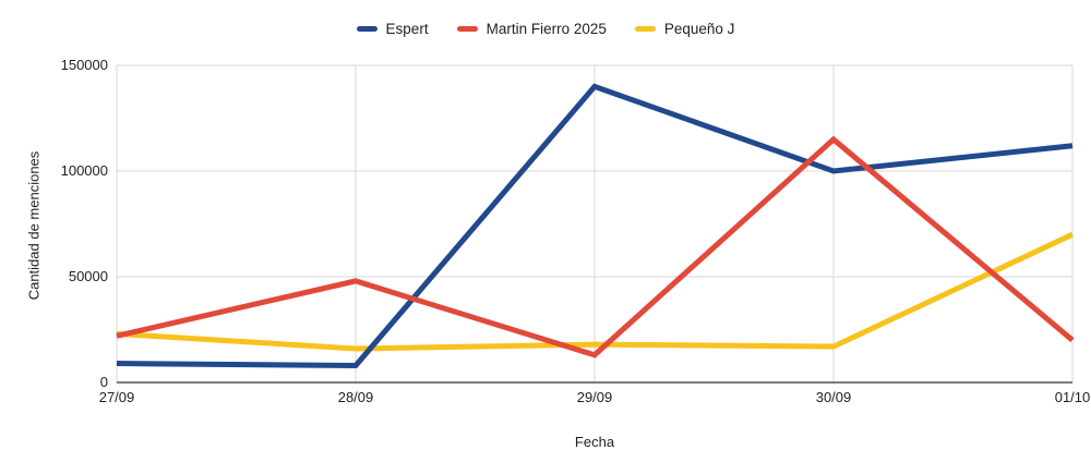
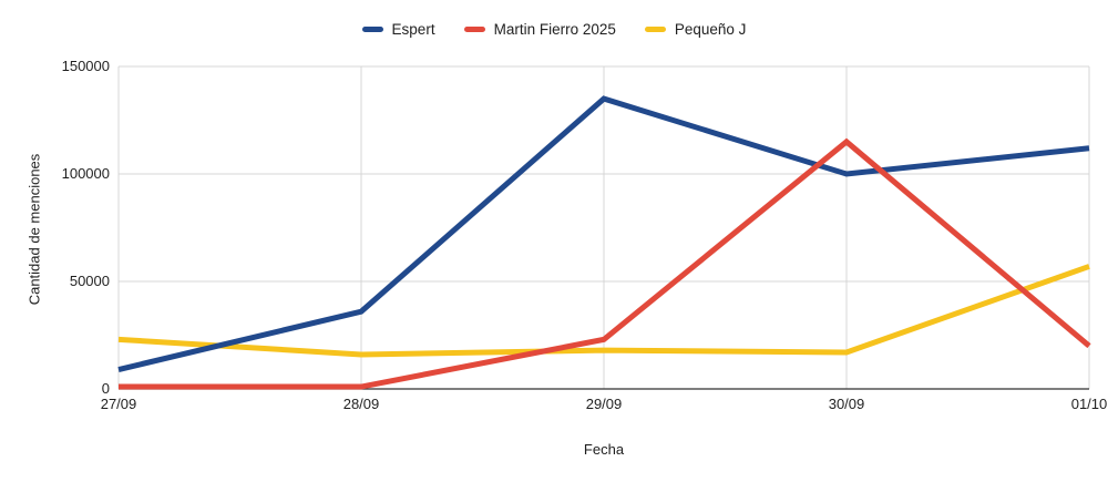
Martin Fierro 2025/27/09: 22000 -> 1000
Espert/28/09: 8000 -> 36000
Martin Fierro 2025/28/09: 48000 -> 1000
Espert/29/09: 140000 -> 135000
Martin Fierro 2025/29/09: 13000 -> 23000
Pequeño J/01/10: 70000 -> 57000
